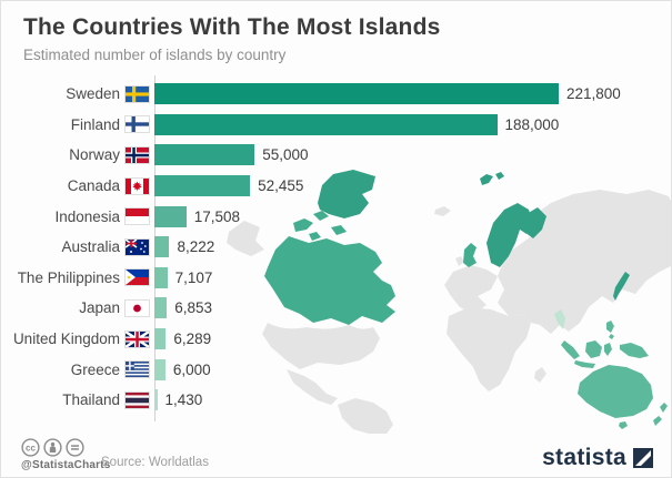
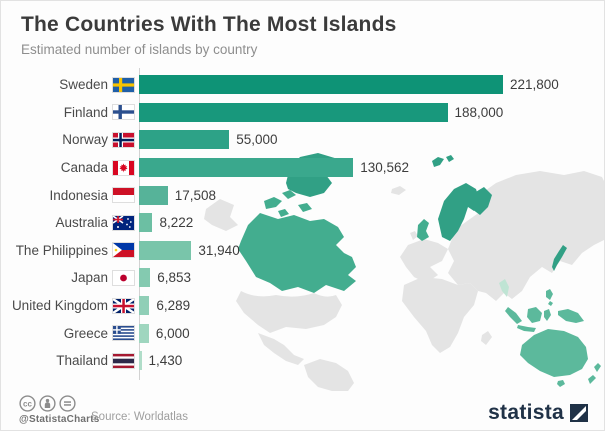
Canada: 52,455 -> 130,562
The Philippines: 7,107 -> 31,940
